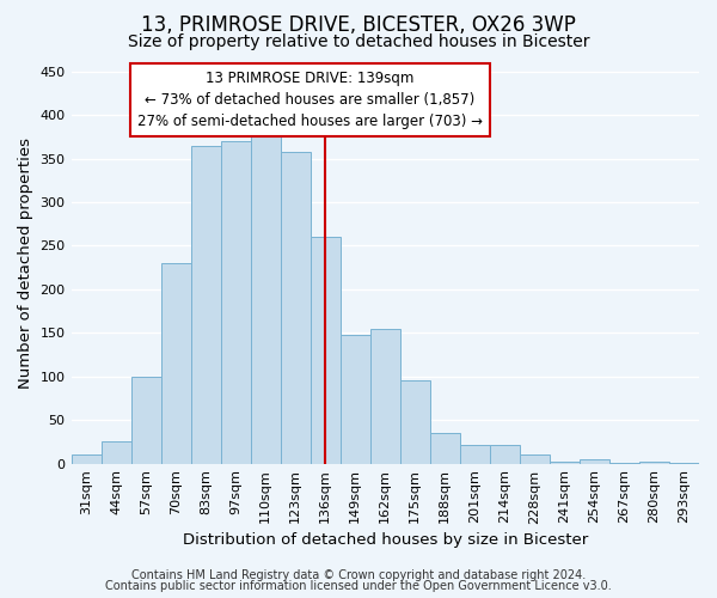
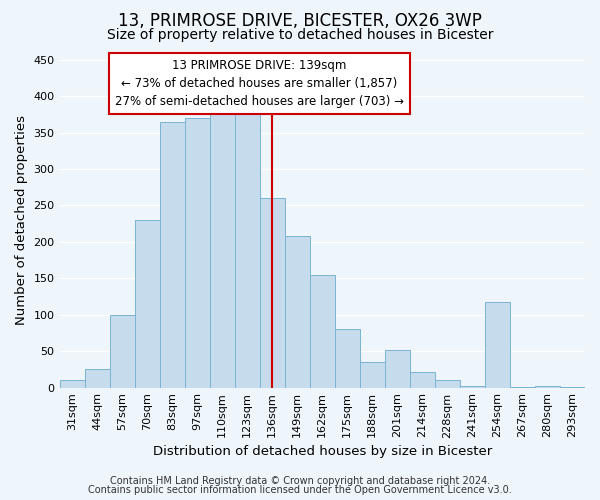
123sqm: 358 -> 378
149sqm: 148 -> 208
175sqm: 95 -> 80
201sqm: 22 -> 52
254sqm: 5 -> 118
